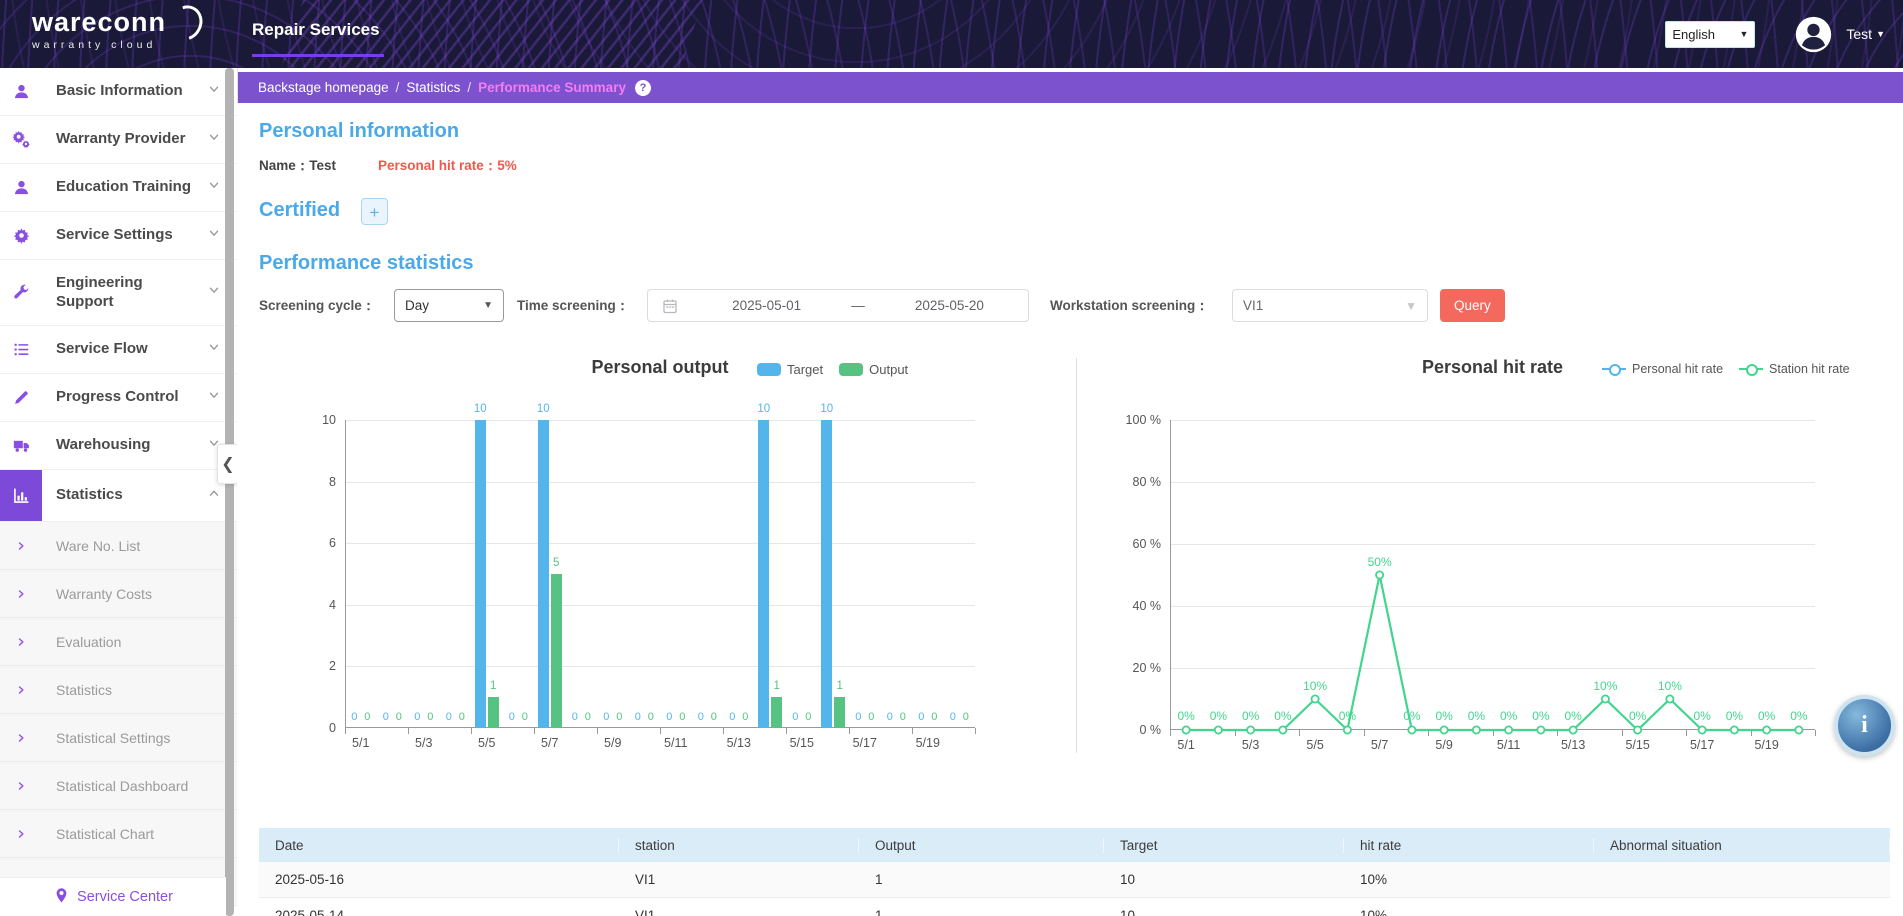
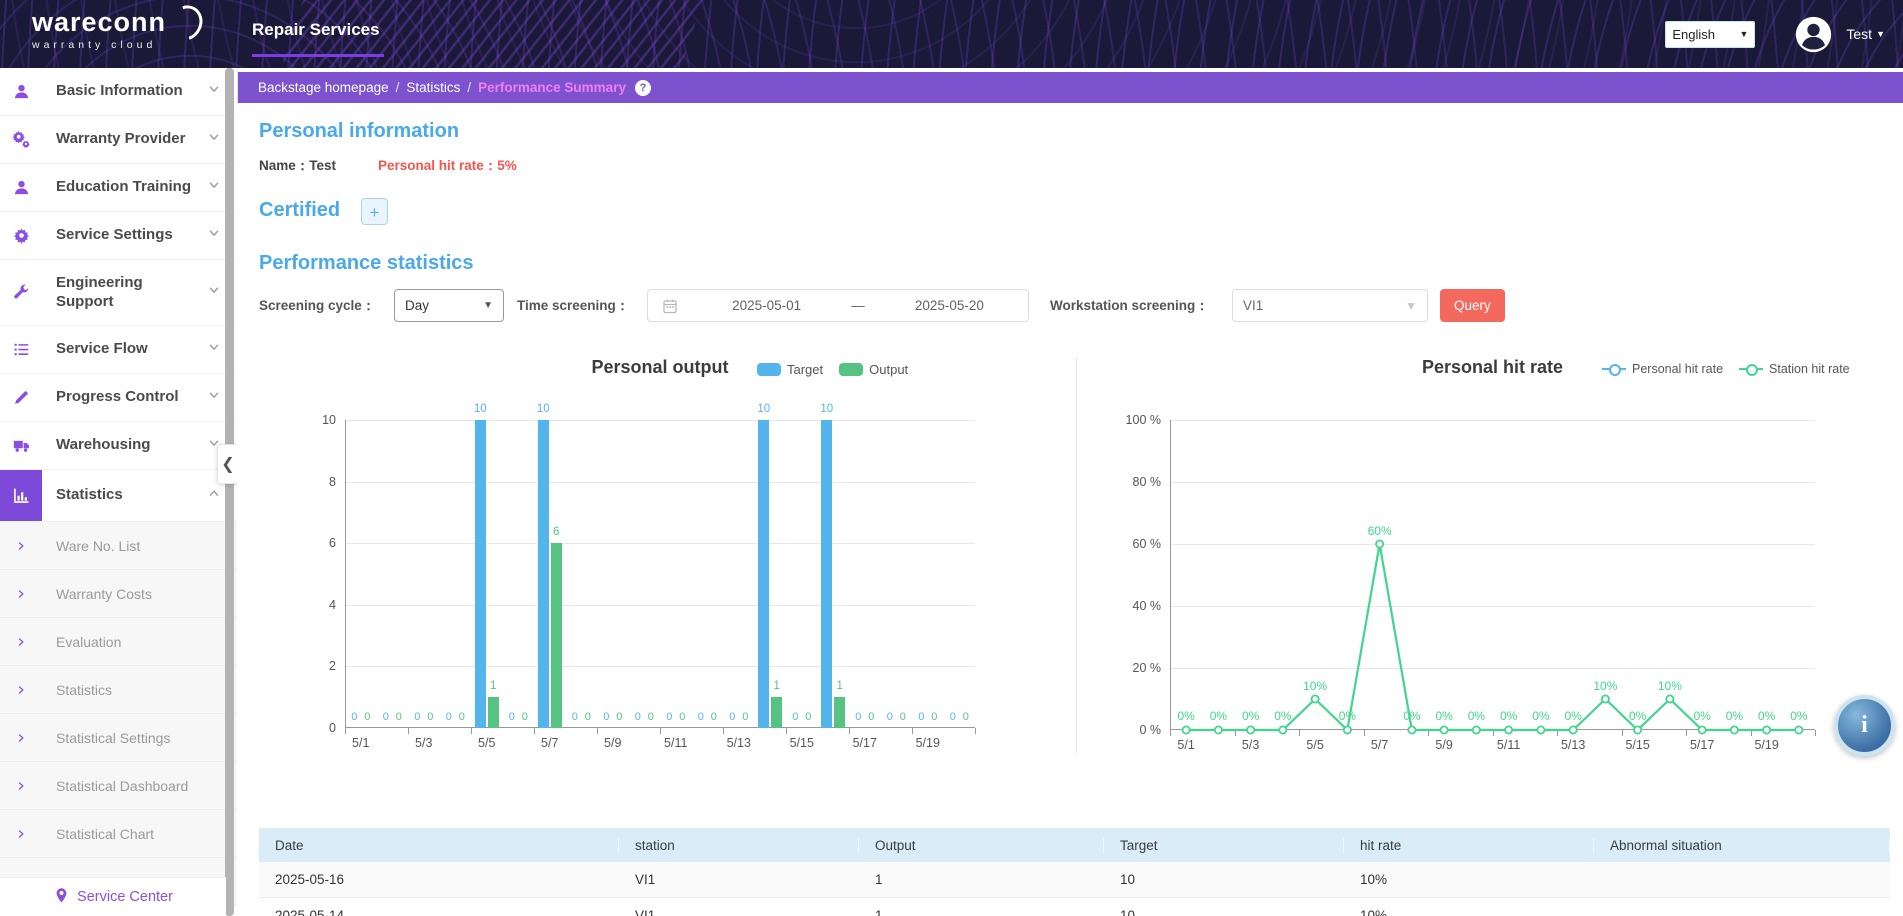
Personal output/Output/5/7: 5 -> 6
Personal hit rate/Station hit rate/5/7: 50% -> 60%
